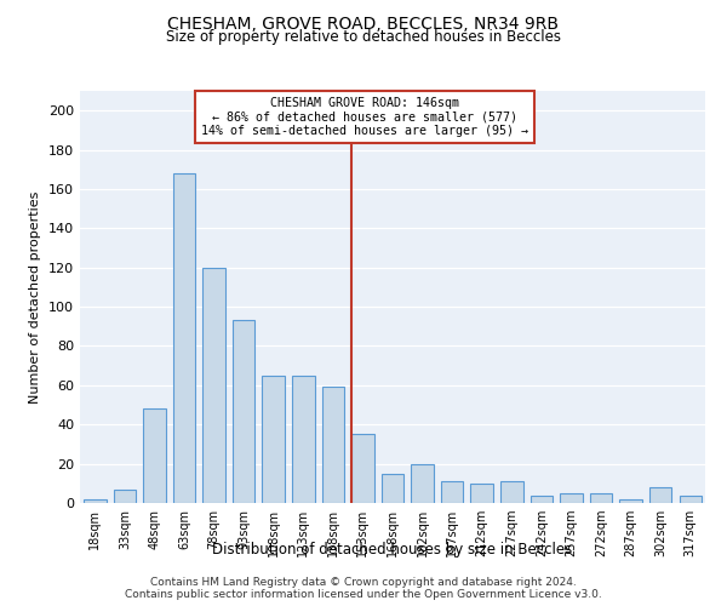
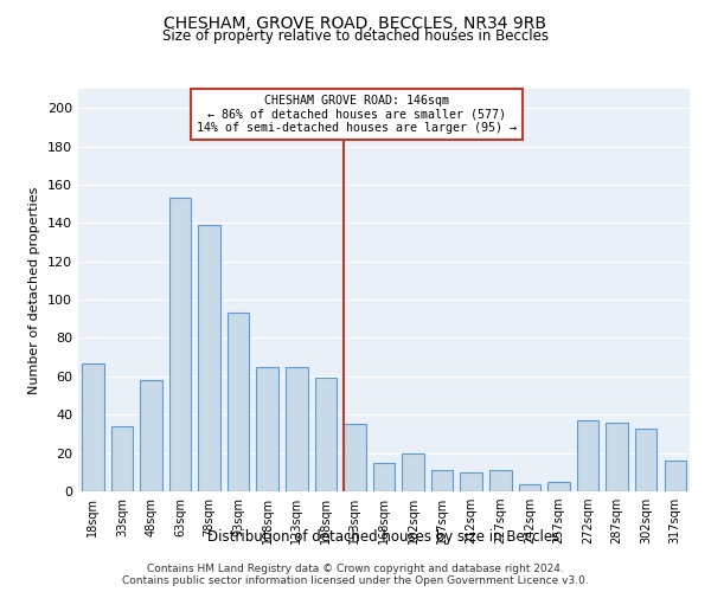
18sqm: 2 -> 67
33sqm: 7 -> 34
48sqm: 48 -> 58
63sqm: 168 -> 153
78sqm: 120 -> 139
272sqm: 5 -> 37
287sqm: 2 -> 36
302sqm: 8 -> 33
317sqm: 4 -> 16
